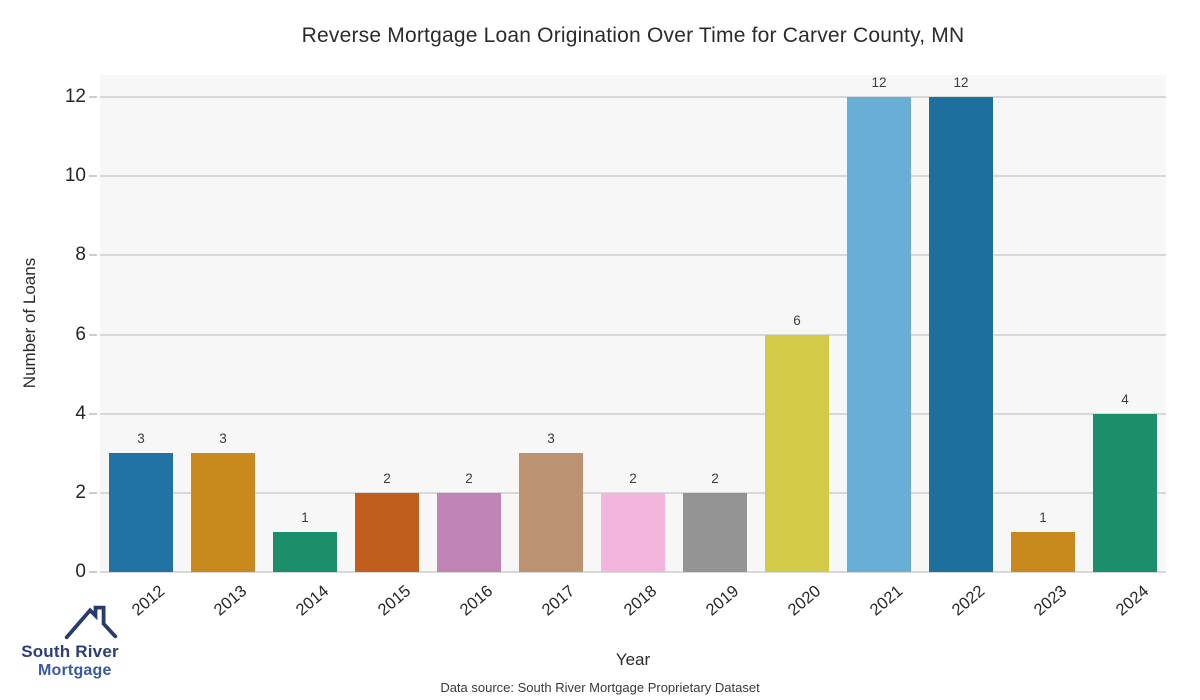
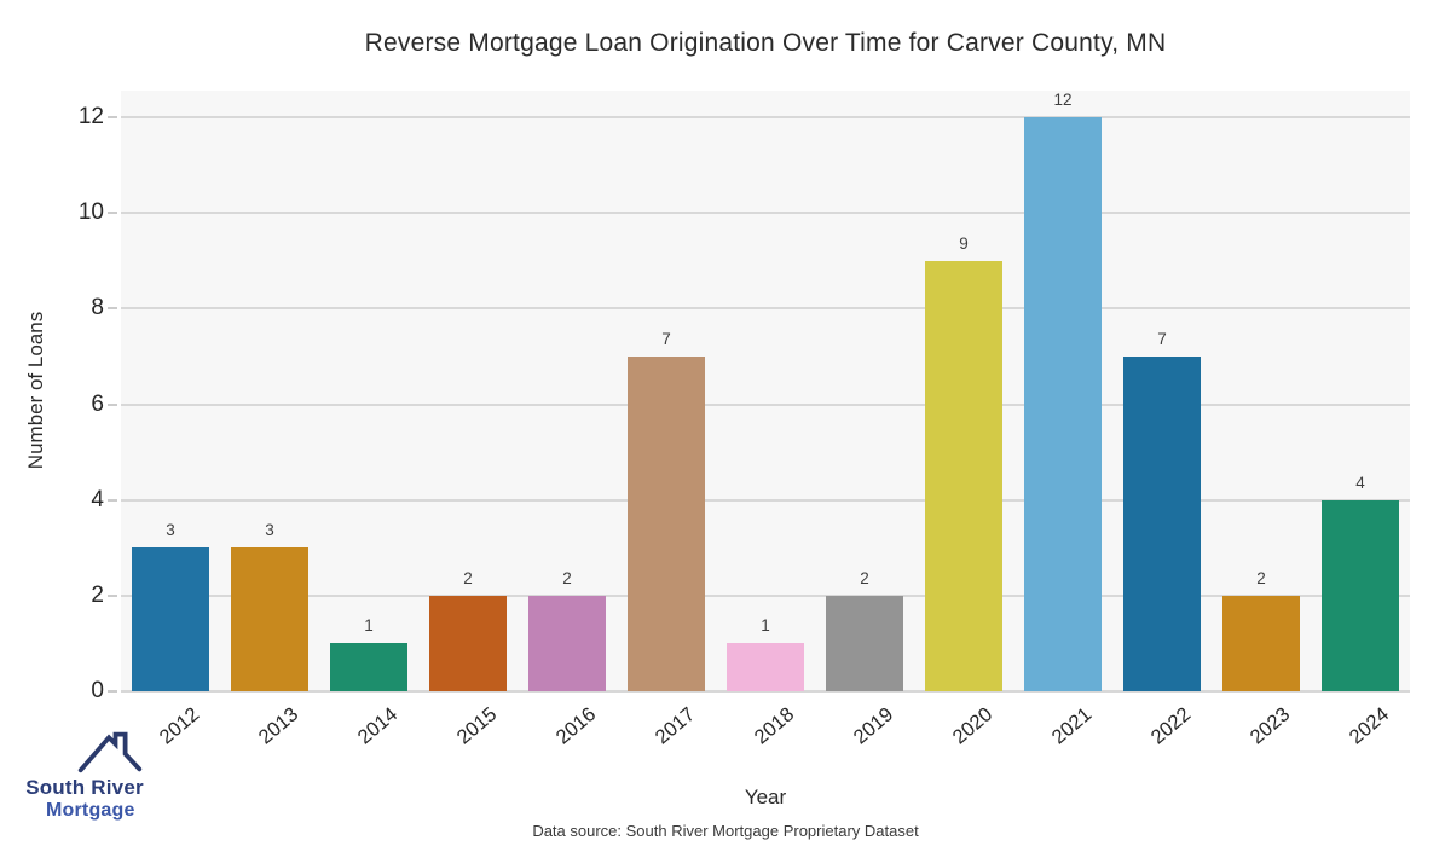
2017: 3 -> 7
2018: 2 -> 1
2020: 6 -> 9
2022: 12 -> 7
2023: 1 -> 2
